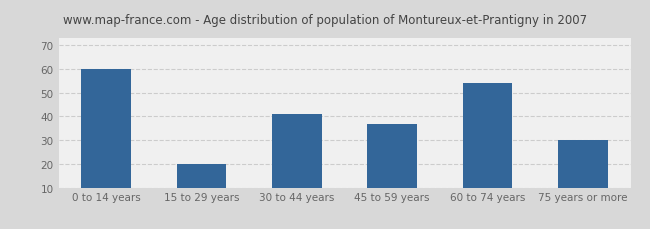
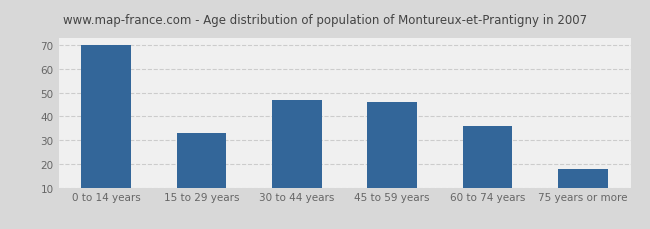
0 to 14 years: 60 -> 70
15 to 29 years: 20 -> 33
30 to 44 years: 41 -> 47
45 to 59 years: 37 -> 46
60 to 74 years: 54 -> 36
75 years or more: 30 -> 18
